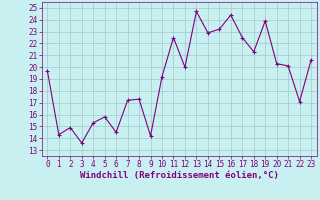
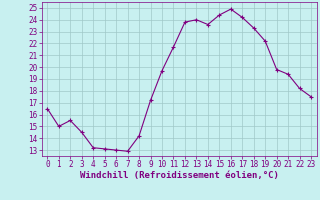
0: 19.7 -> 16.5
1: 14.3 -> 15.0
2: 14.9 -> 15.5
3: 13.6 -> 14.5
4: 15.3 -> 13.2
5: 15.8 -> 13.1
6: 14.5 -> 13.0
7: 17.2 -> 12.9
8: 17.3 -> 14.2
9: 14.2 -> 17.2
10: 19.2 -> 19.7
11: 22.5 -> 21.7
12: 20.0 -> 23.8
13: 24.7 -> 24.0
14: 22.9 -> 23.6
15: 23.2 -> 24.4
16: 24.4 -> 24.9
17: 22.5 -> 24.2
18: 21.3 -> 23.3
19: 23.9 -> 22.2
20: 20.3 -> 19.8
21: 20.1 -> 19.4
22: 17.1 -> 18.2
23: 20.6 -> 17.5
